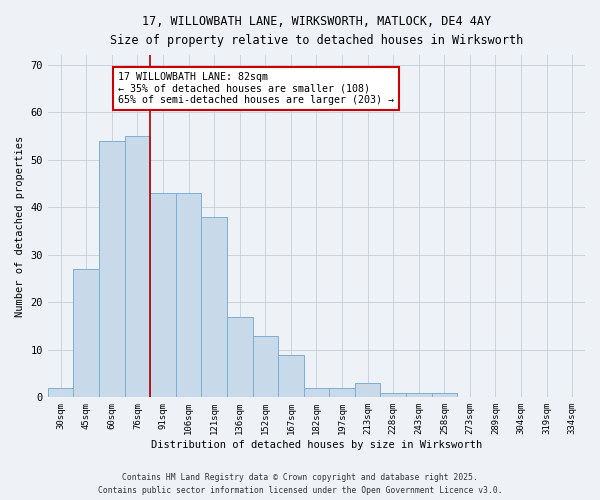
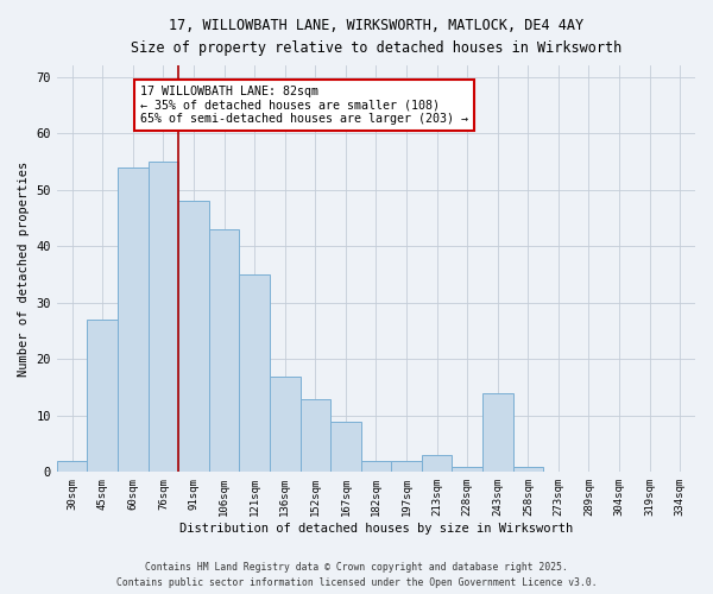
91sqm: 43 -> 48
121sqm: 38 -> 35
243sqm: 1 -> 14
